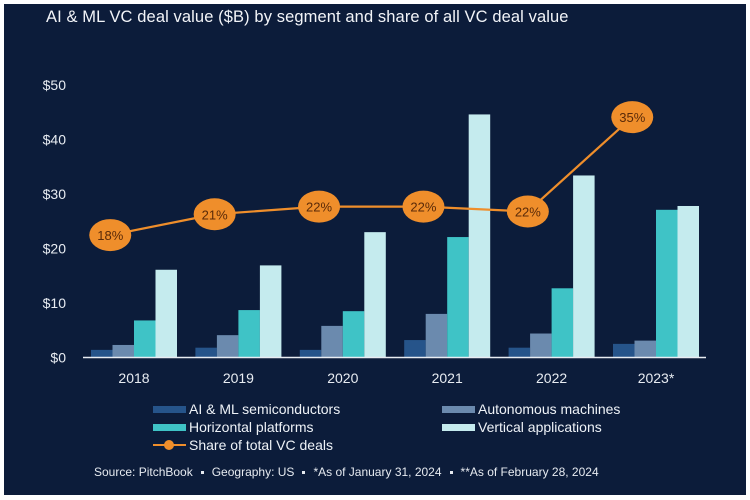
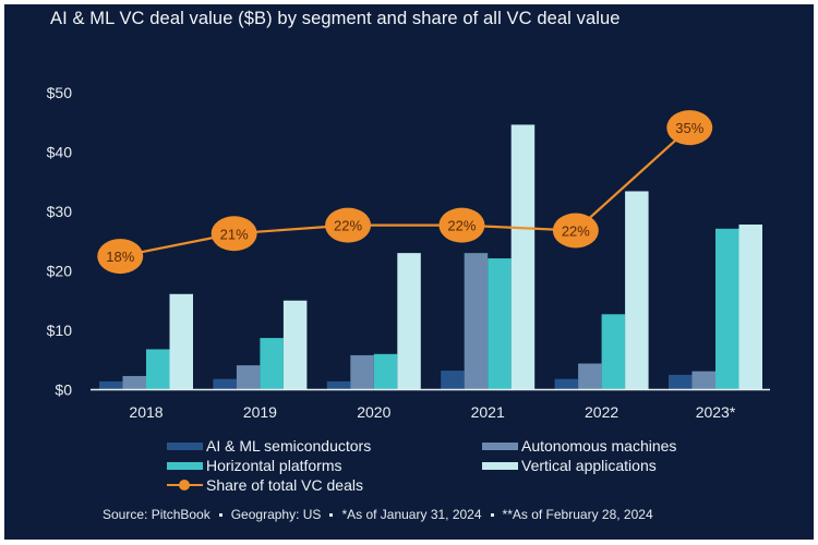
Vertical applications/2019: $17 -> $15
Horizontal platforms/2020: $8 -> $6
Autonomous machines/2021: $8 -> $23
